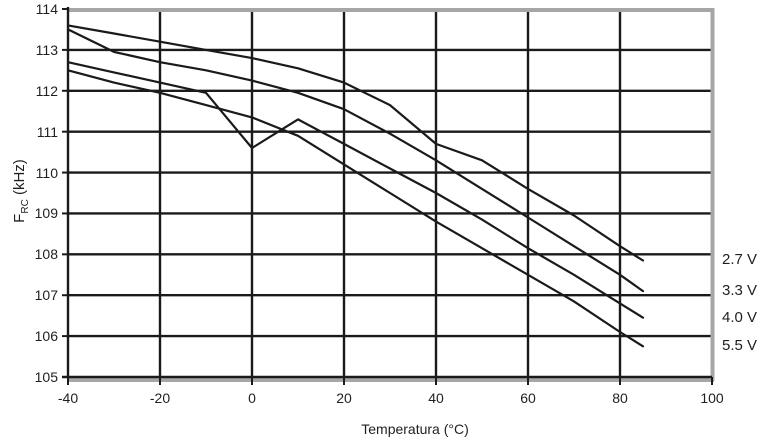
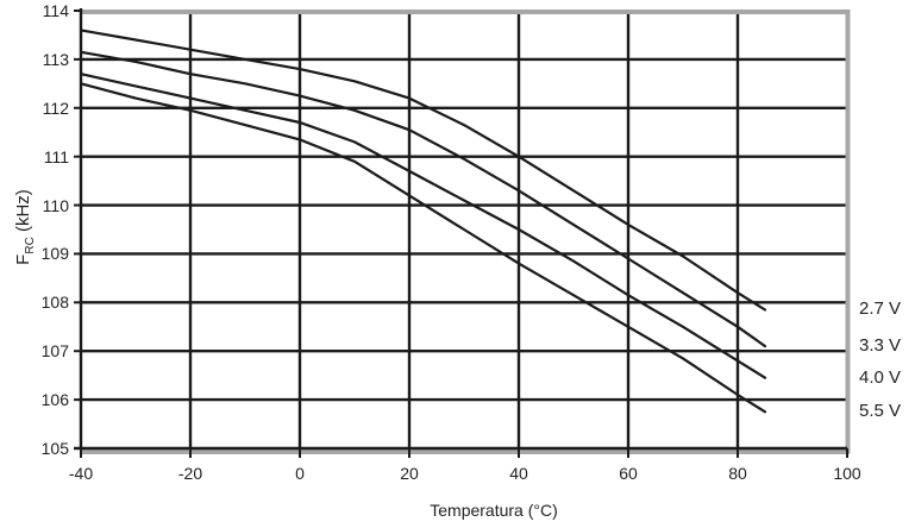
3.3 V/-40: 113.5 -> 113.2
4.0 V/0: 110.6 -> 111.7
2.7 V/40: 110.7 -> 111.0
